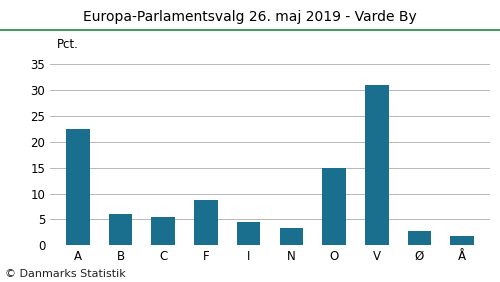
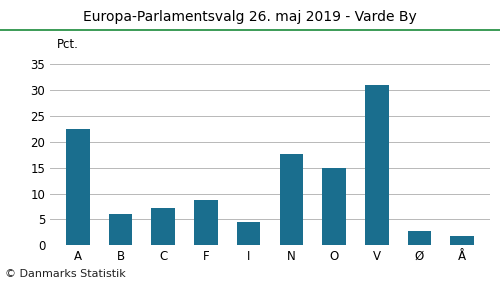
C: 5.5 -> 7.2
N: 3.3 -> 17.6
